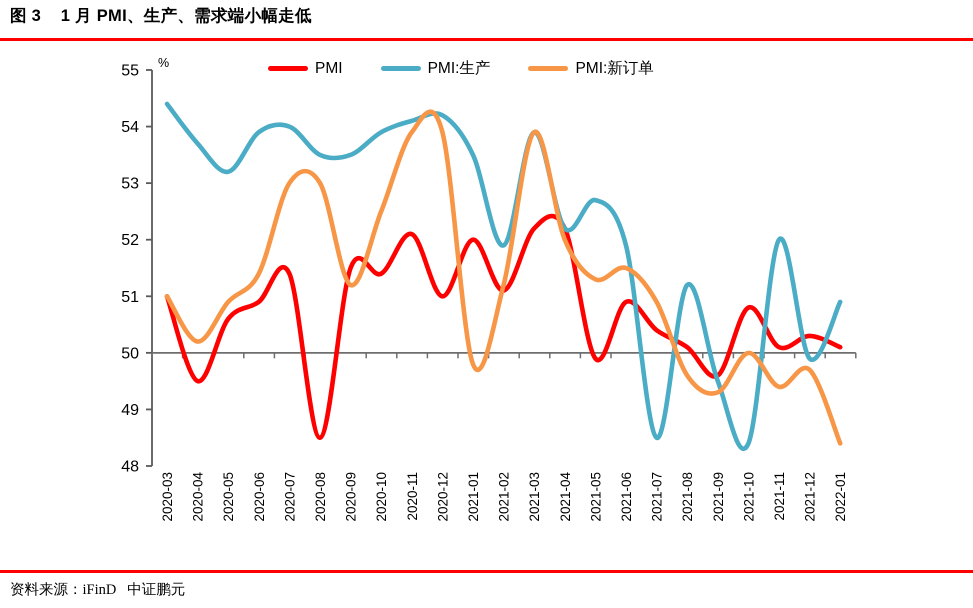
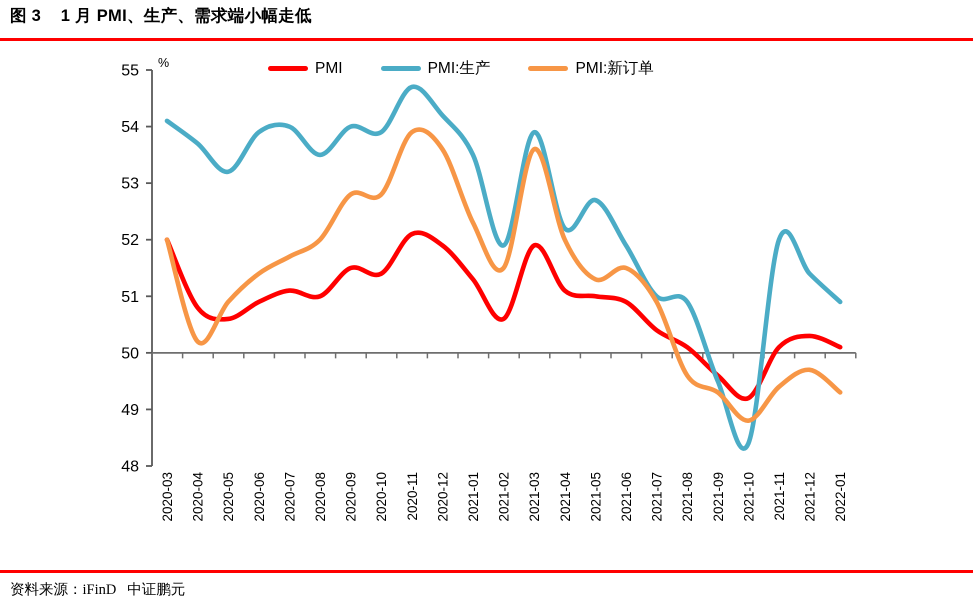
PMI/2020-03: 51.0 -> 52.0
PMI:生产/2020-03: 54.4 -> 54.1
PMI:新订单/2020-03: 51.0 -> 52.0
PMI/2020-04: 49.5 -> 50.8
PMI/2020-07: 51.4 -> 51.1
PMI:新订单/2020-07: 53.0 -> 51.7
PMI/2020-08: 48.5 -> 51.0
PMI:新订单/2020-08: 53.0 -> 52.0
PMI:生产/2020-09: 53.5 -> 54.0
PMI:新订单/2020-09: 51.2 -> 52.8
PMI:新订单/2020-10: 52.5 -> 52.8
PMI:生产/2020-11: 54.1 -> 54.7
PMI/2020-12: 51.0 -> 51.9
PMI:新订单/2020-12: 53.9 -> 53.6
PMI/2021-01: 52.0 -> 51.3
PMI:新订单/2021-01: 49.8 -> 52.3
PMI/2021-02: 51.1 -> 50.6
PMI:新订单/2021-02: 51.2 -> 51.5
PMI/2021-03: 52.2 -> 51.9
PMI:新订单/2021-03: 53.9 -> 53.6
PMI/2021-04: 52.2 -> 51.1
PMI/2021-05: 49.9 -> 51.0
PMI:生产/2021-07: 48.5 -> 51.0
PMI:生产/2021-08: 51.2 -> 50.9
PMI/2021-10: 50.8 -> 49.2
PMI:新订单/2021-10: 50.0 -> 48.8
PMI:生产/2021-12: 49.9 -> 51.4
PMI:新订单/2022-01: 48.4 -> 49.3
